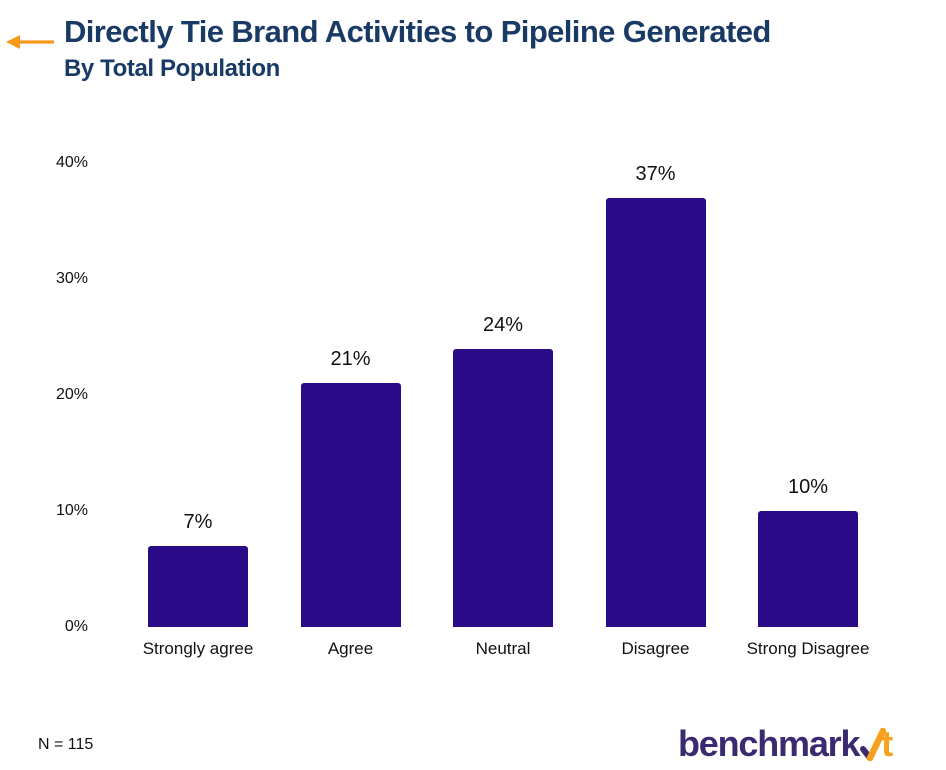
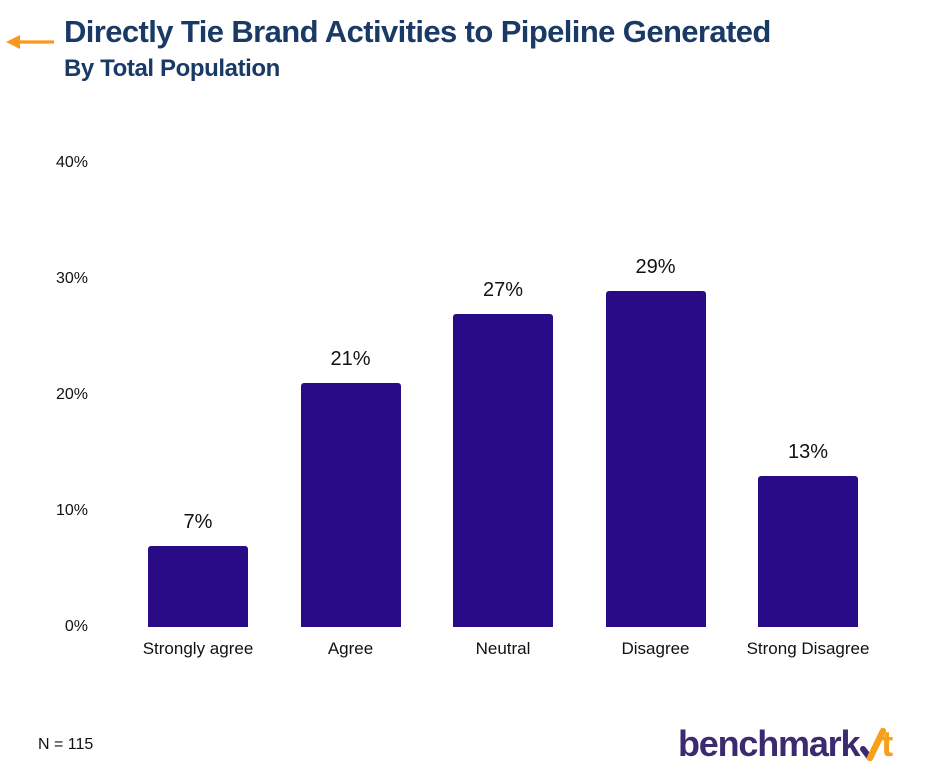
Neutral: 24% -> 27%
Disagree: 37% -> 29%
Strong Disagree: 10% -> 13%
